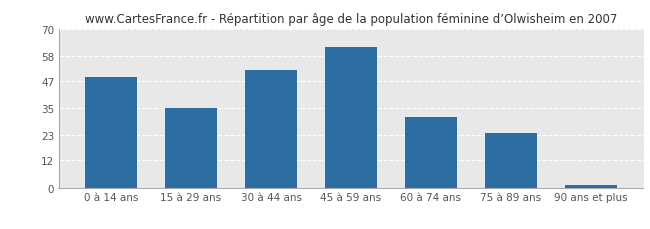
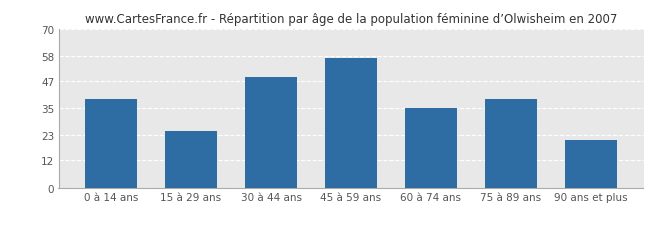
0 à 14 ans: 49 -> 39
15 à 29 ans: 35 -> 25
30 à 44 ans: 52 -> 49
45 à 59 ans: 62 -> 57
60 à 74 ans: 31 -> 35
75 à 89 ans: 24 -> 39
90 ans et plus: 1 -> 21
